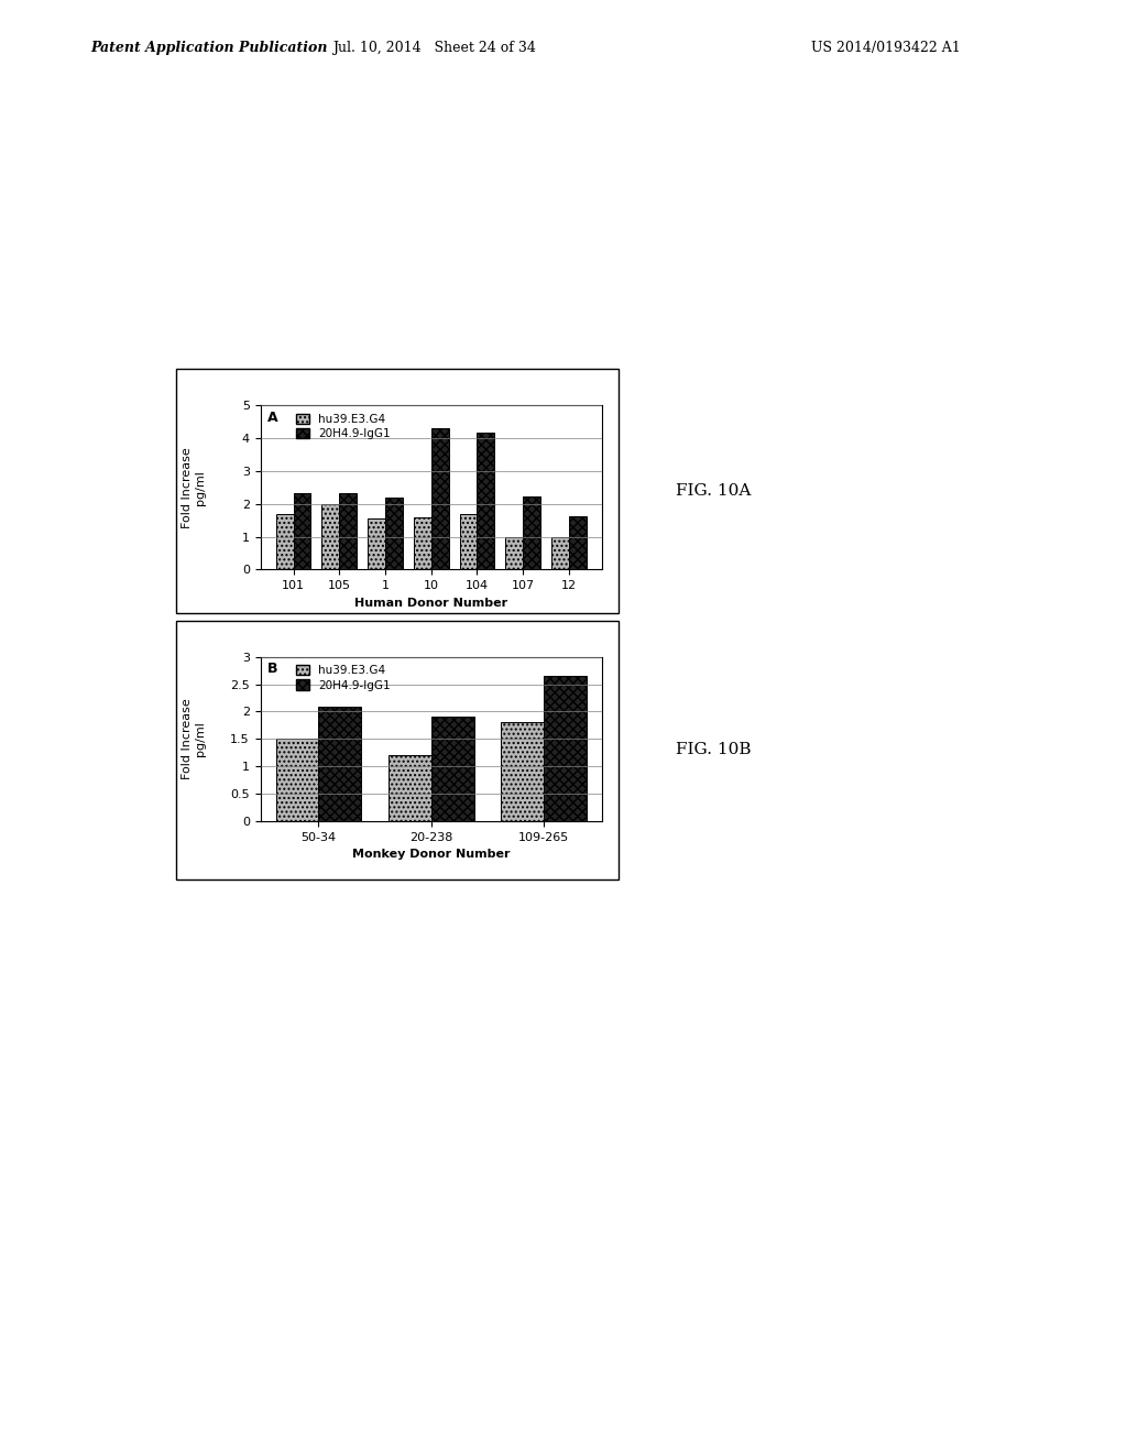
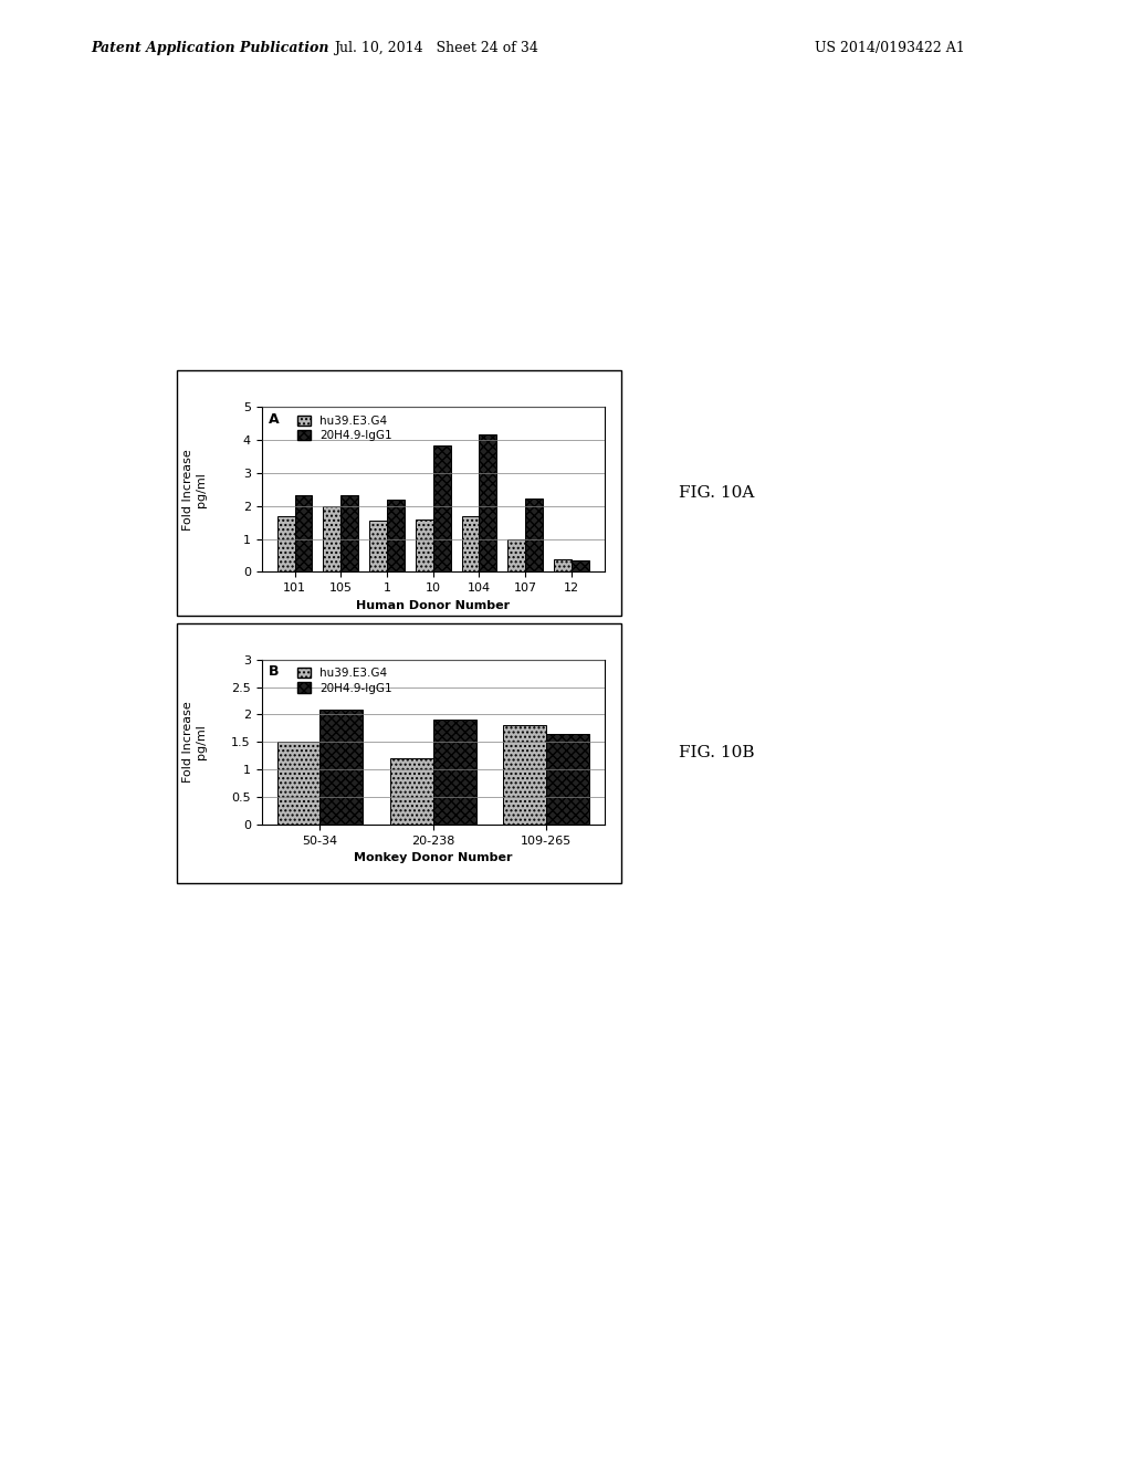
20H4.9-IgG1/10: 4.30 -> 3.85
hu39.E3.G4/12: 1.00 -> 0.40
20H4.9-IgG1/12: 1.62 -> 0.35
20H4.9-IgG1/109-265: 2.65 -> 1.65
